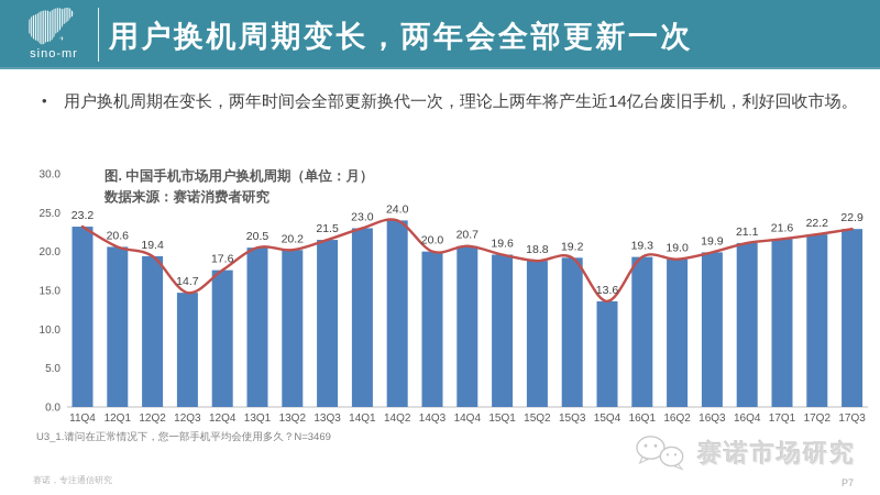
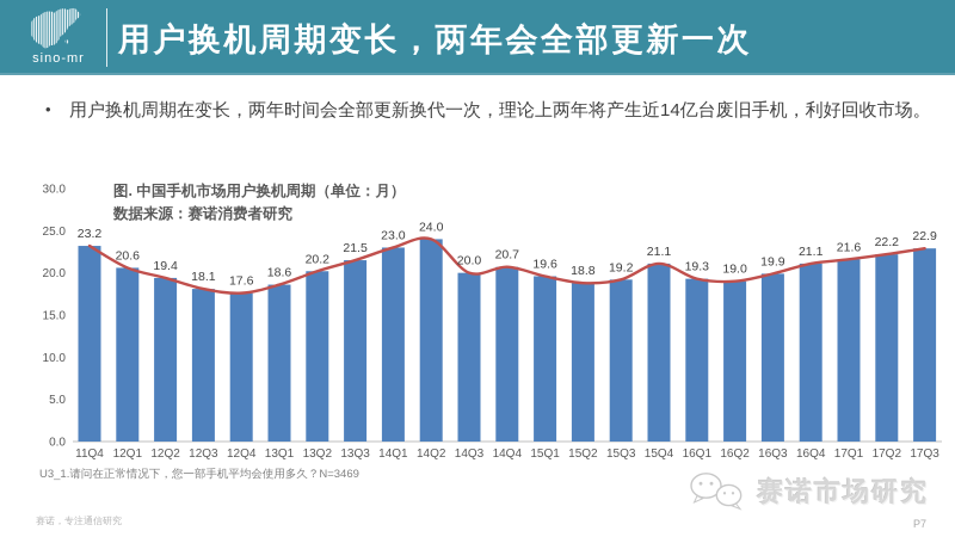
12Q3: 14.7 -> 18.1
13Q1: 20.5 -> 18.6
15Q4: 13.6 -> 21.1
